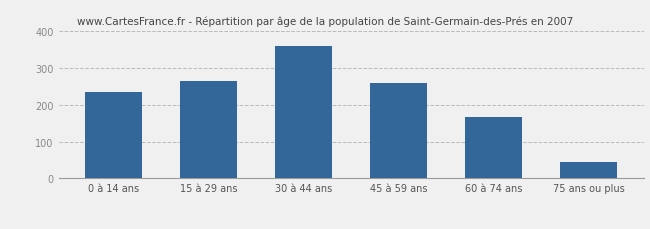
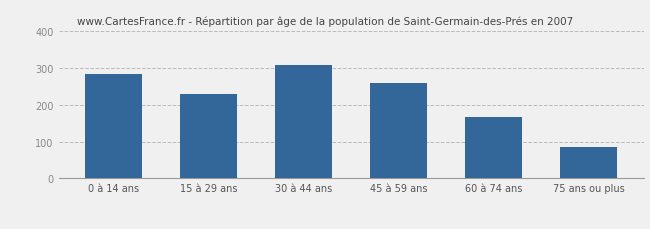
0 à 14 ans: 235 -> 283
15 à 29 ans: 265 -> 230
30 à 44 ans: 360 -> 307
75 ans ou plus: 45 -> 84
